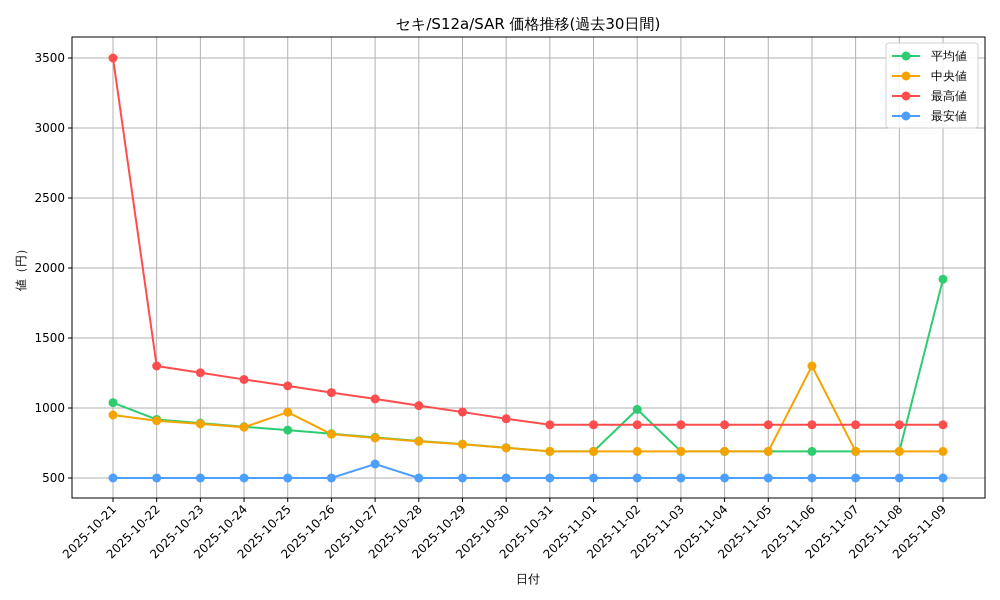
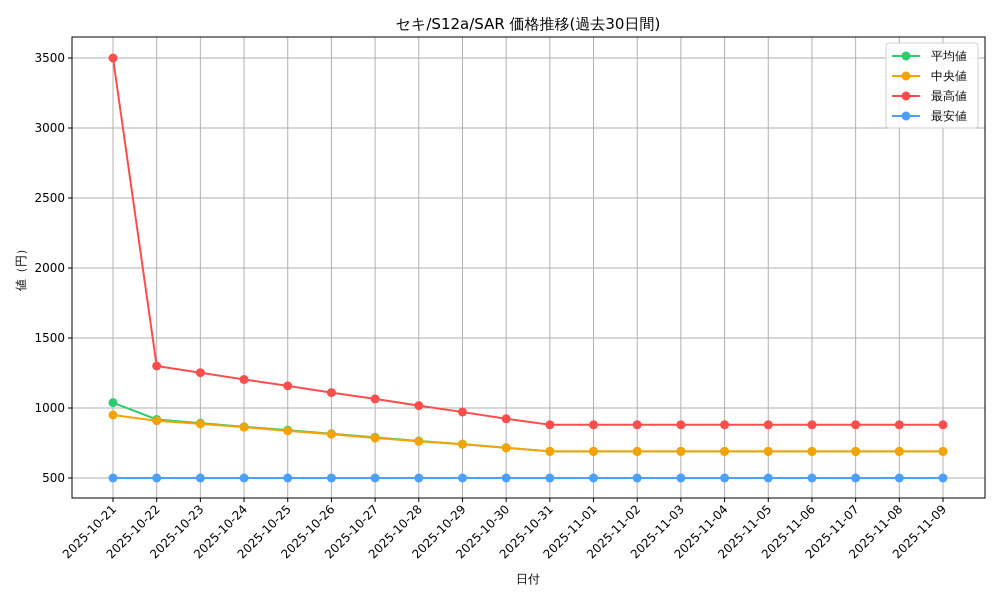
中央値/2025-10-25: 970 -> 840
最安値/2025-10-27: 600 -> 500
平均値/2025-11-02: 990 -> 690
中央値/2025-11-06: 1300 -> 690
平均値/2025-11-09: 1920 -> 690
